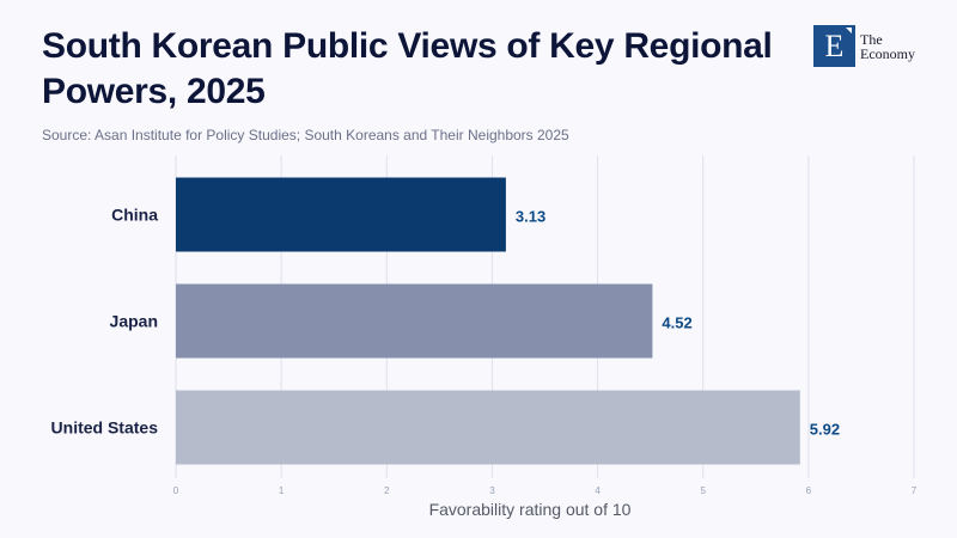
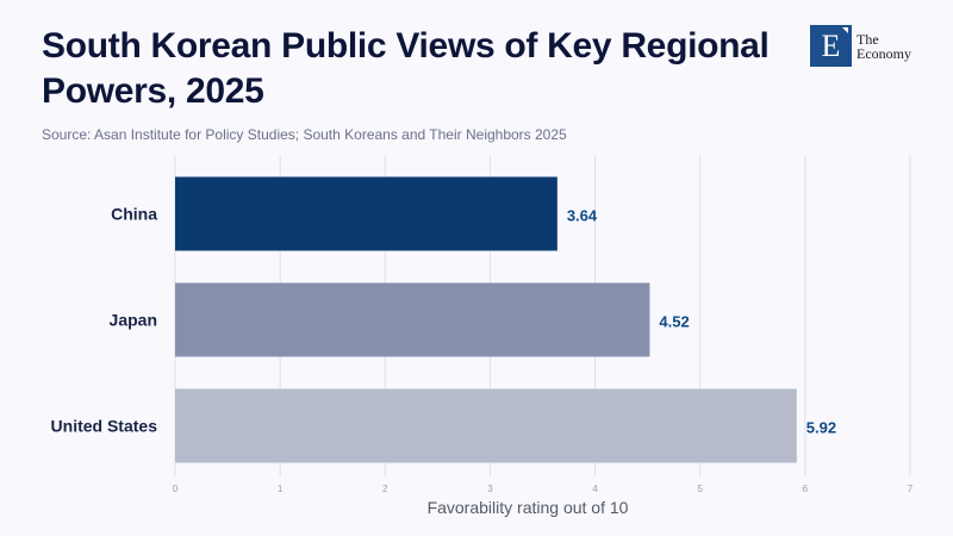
China: 3.13 -> 3.64
